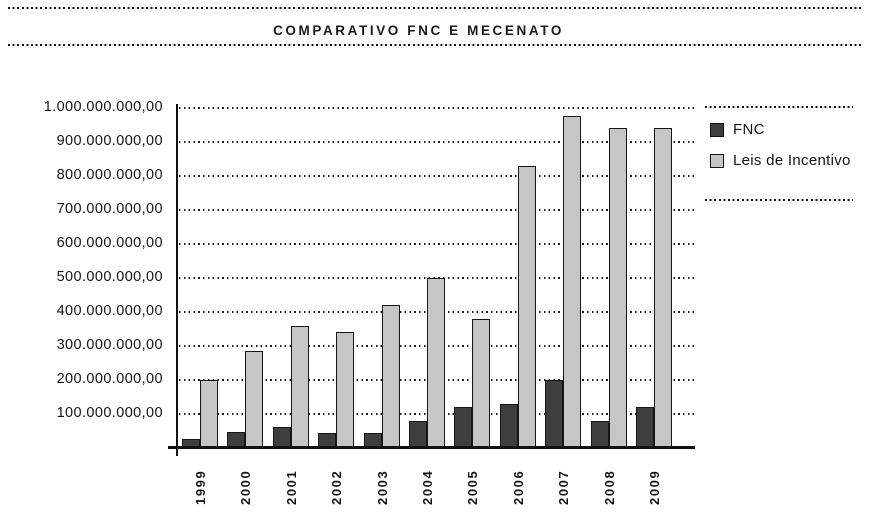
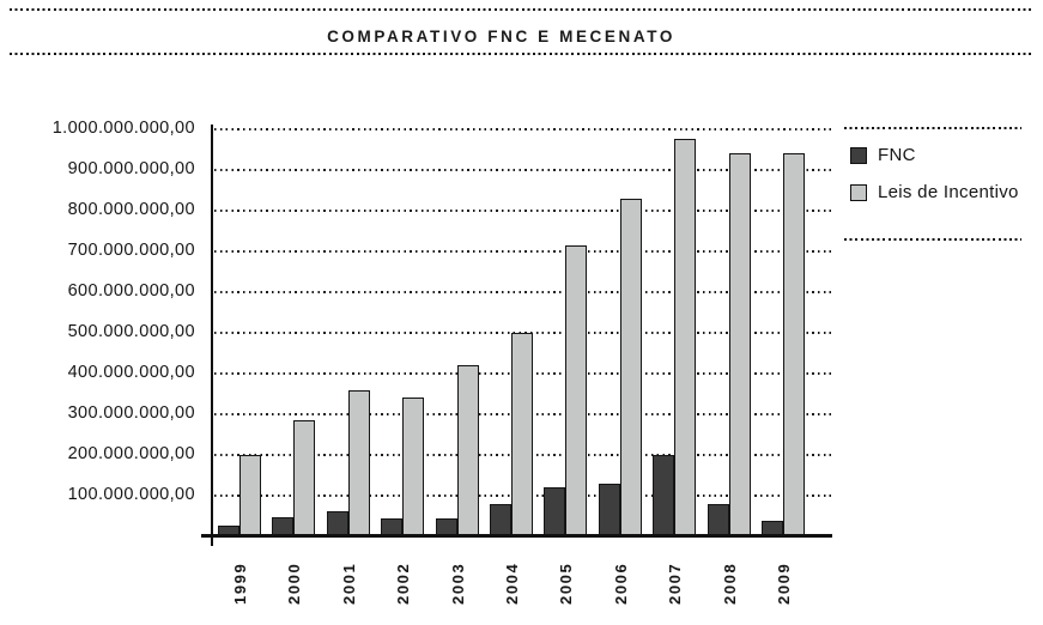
Leis de Incentivo/2005: 380000000 -> 720000000
FNC/2009: 120000000 -> 40000000
